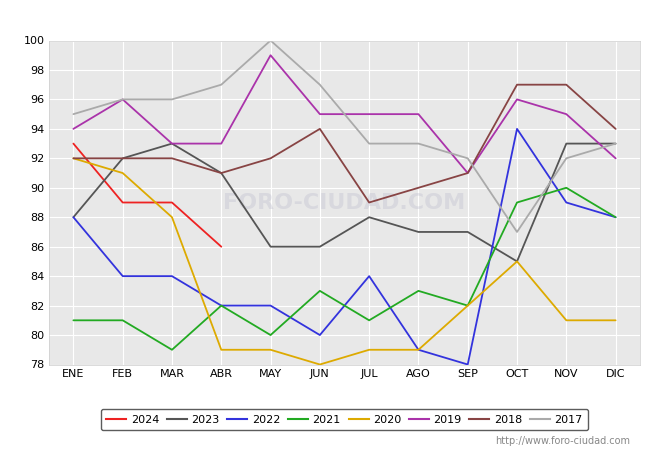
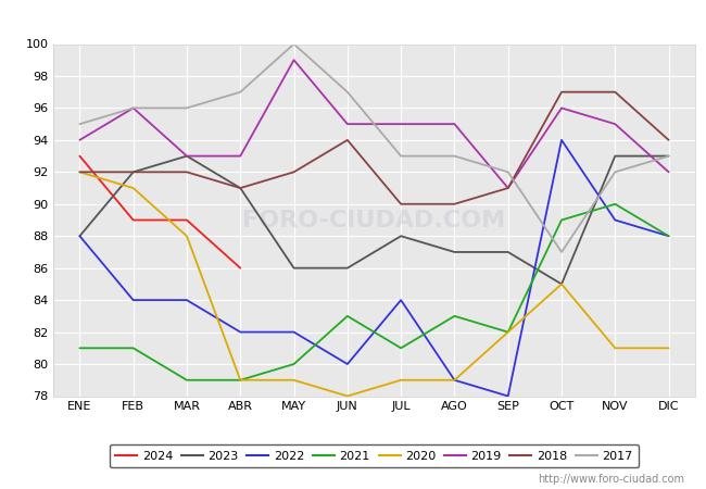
2021/ABR: 82 -> 79
2018/JUL: 89 -> 90
